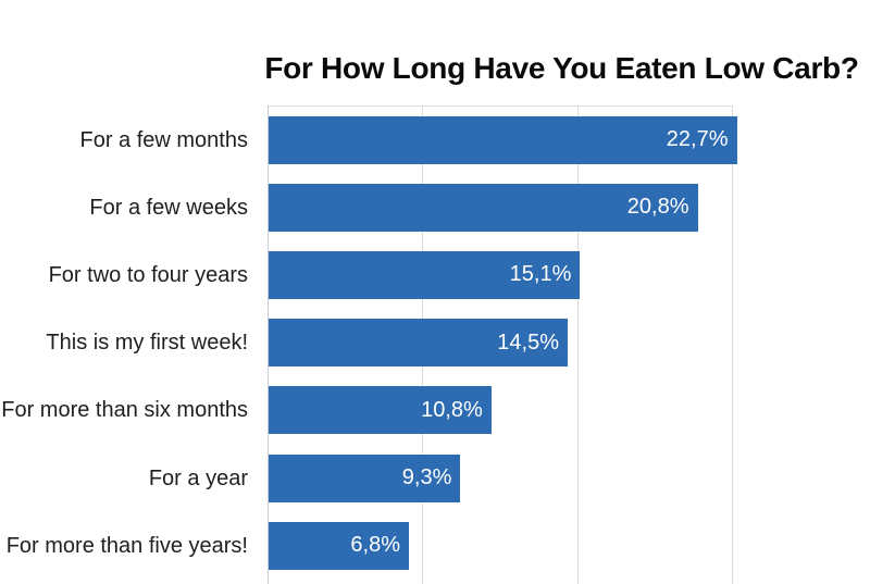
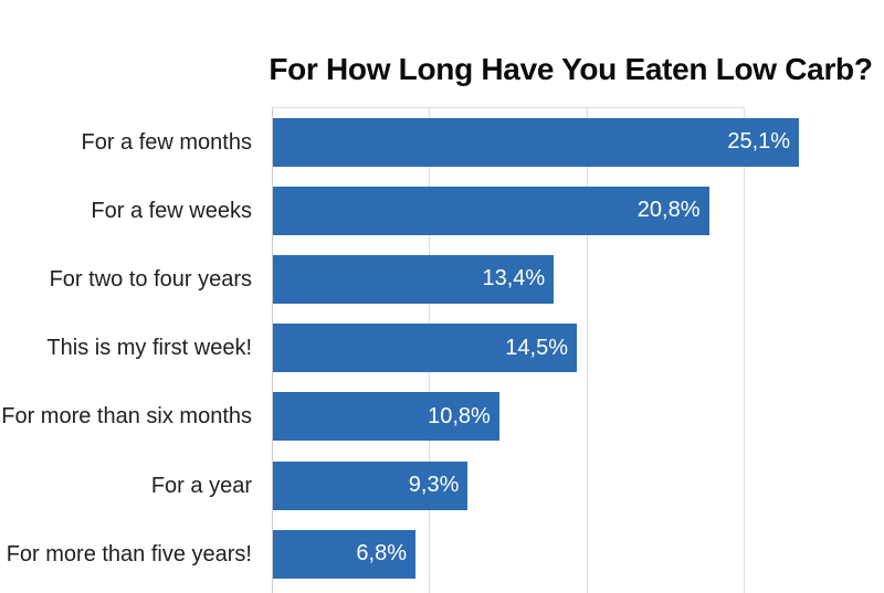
For a few months: 22,7% -> 25,1%
For two to four years: 15,1% -> 13,4%
